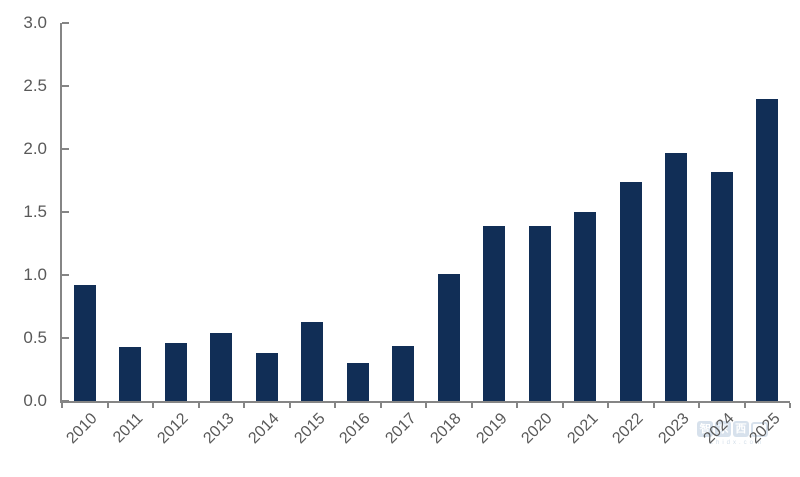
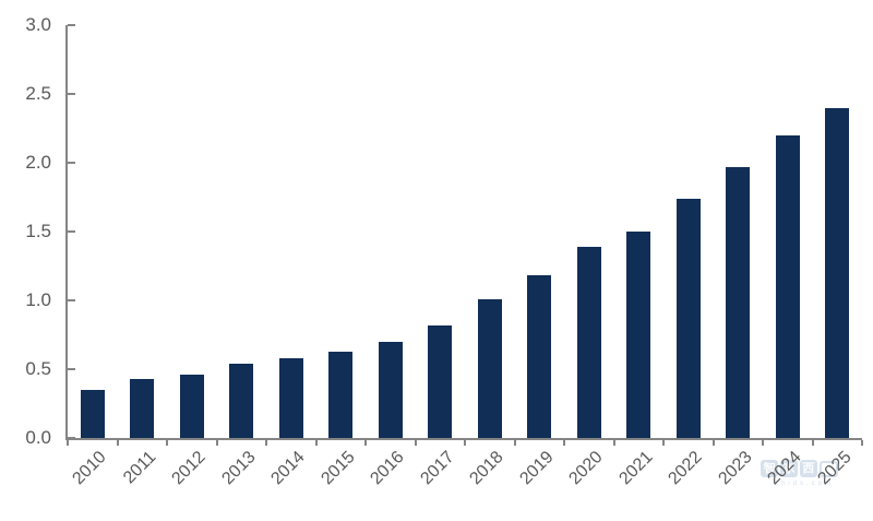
2010: 0.92 -> 0.35
2014: 0.38 -> 0.58
2016: 0.30 -> 0.70
2017: 0.44 -> 0.82
2019: 1.39 -> 1.18
2024: 1.82 -> 2.20
